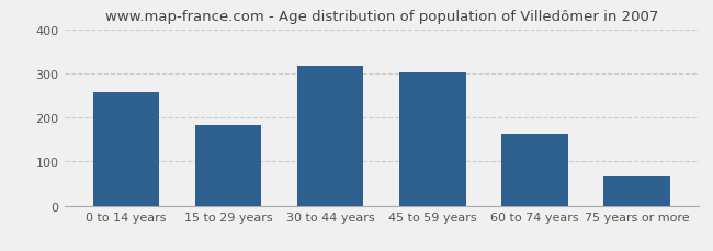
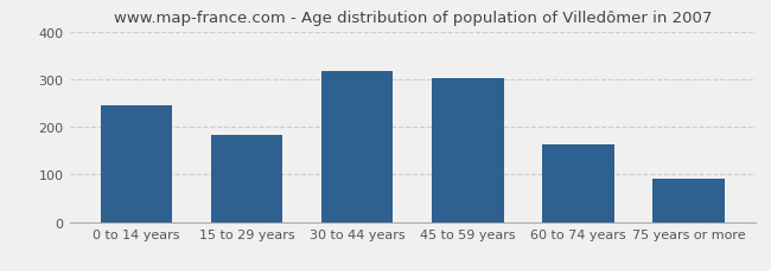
0 to 14 years: 258 -> 245
75 years or more: 65 -> 90
